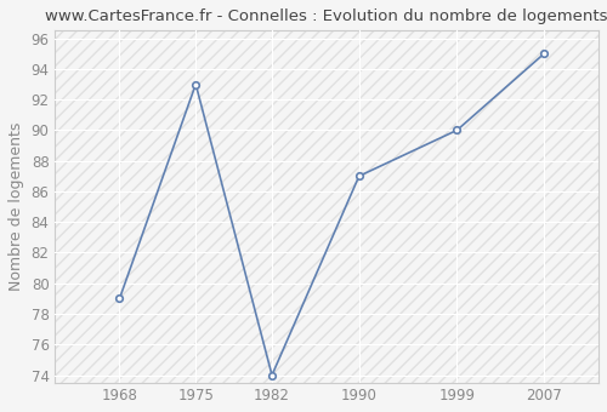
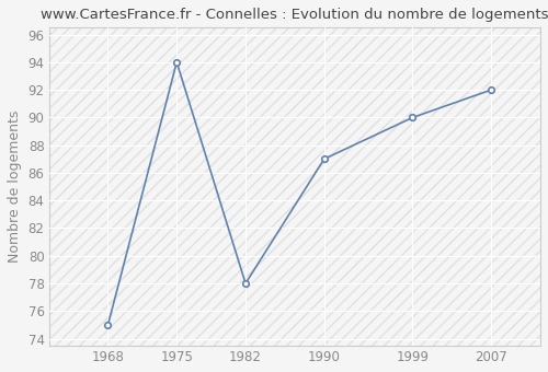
1968: 79 -> 75
1975: 93 -> 94
1982: 74 -> 78
2007: 95 -> 92
